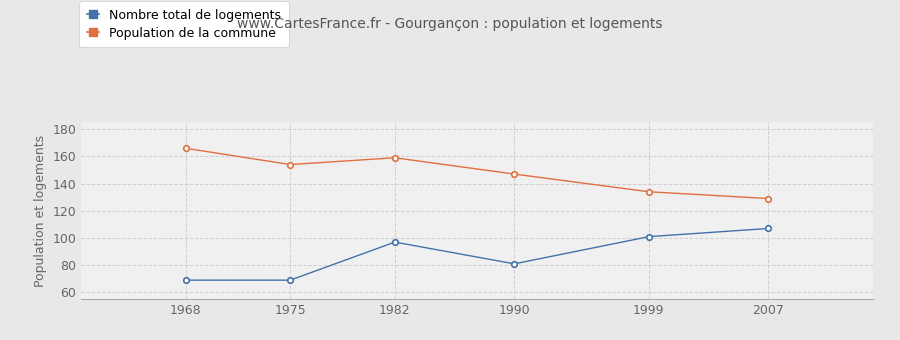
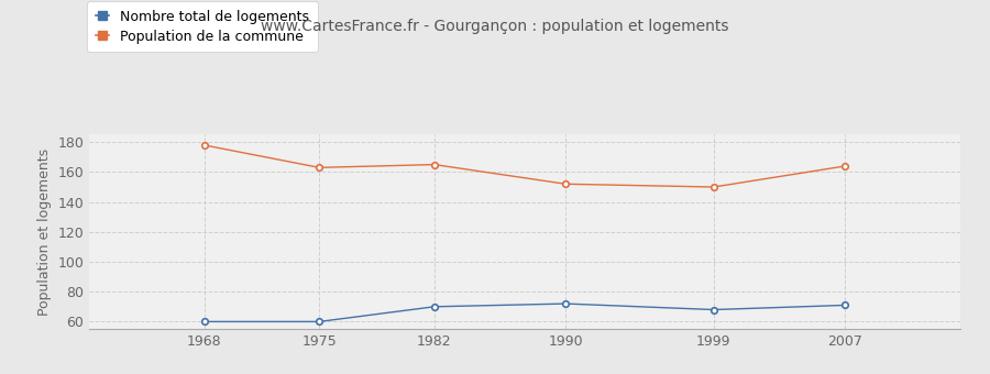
Nombre total de logements/1968: 69 -> 60
Population de la commune/1968: 166 -> 178
Nombre total de logements/1975: 69 -> 60
Population de la commune/1975: 154 -> 163
Nombre total de logements/1982: 97 -> 70
Population de la commune/1982: 159 -> 165
Nombre total de logements/1990: 81 -> 72
Population de la commune/1990: 147 -> 152
Nombre total de logements/1999: 101 -> 68
Population de la commune/1999: 134 -> 150
Nombre total de logements/2007: 107 -> 71
Population de la commune/2007: 129 -> 164
